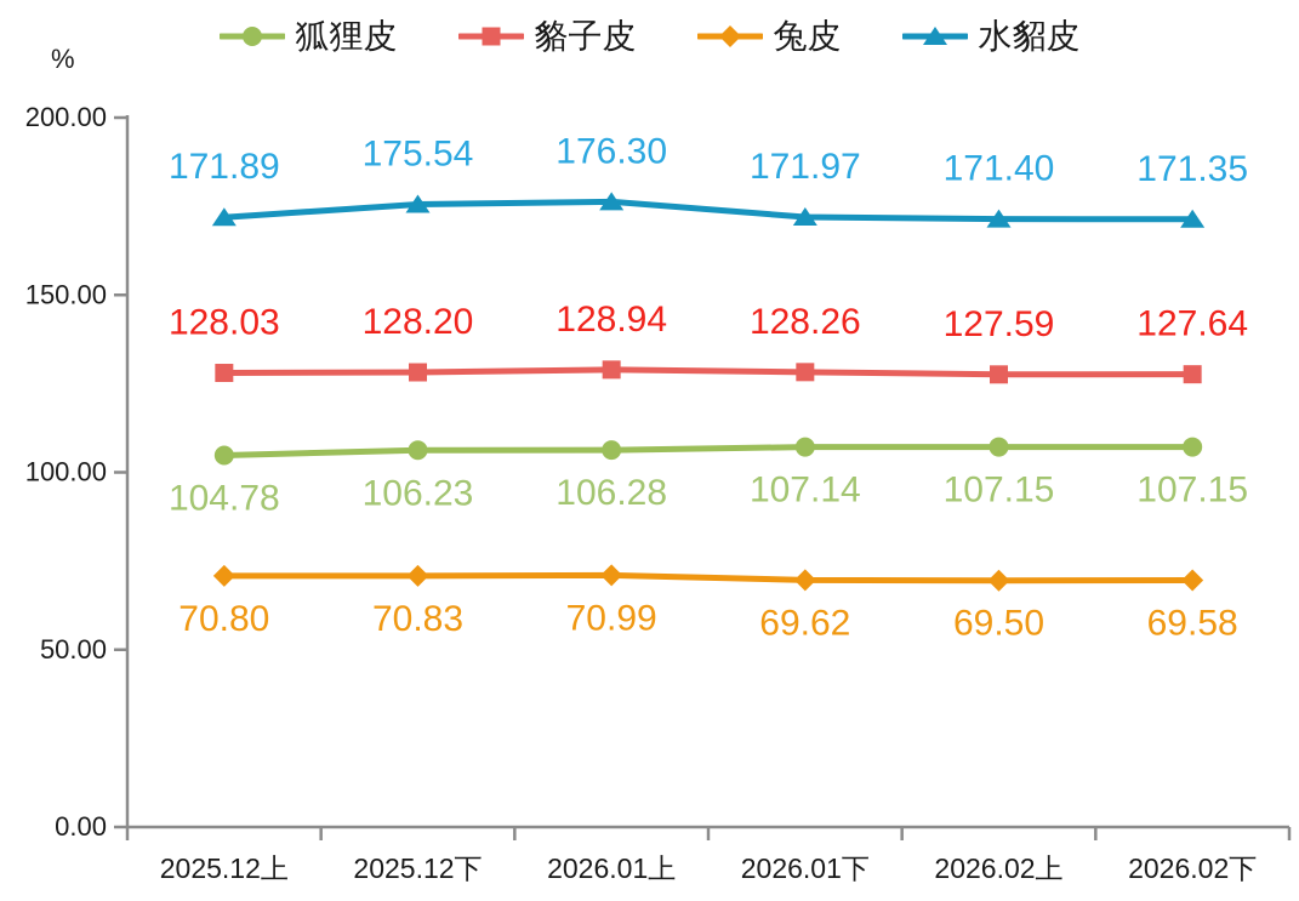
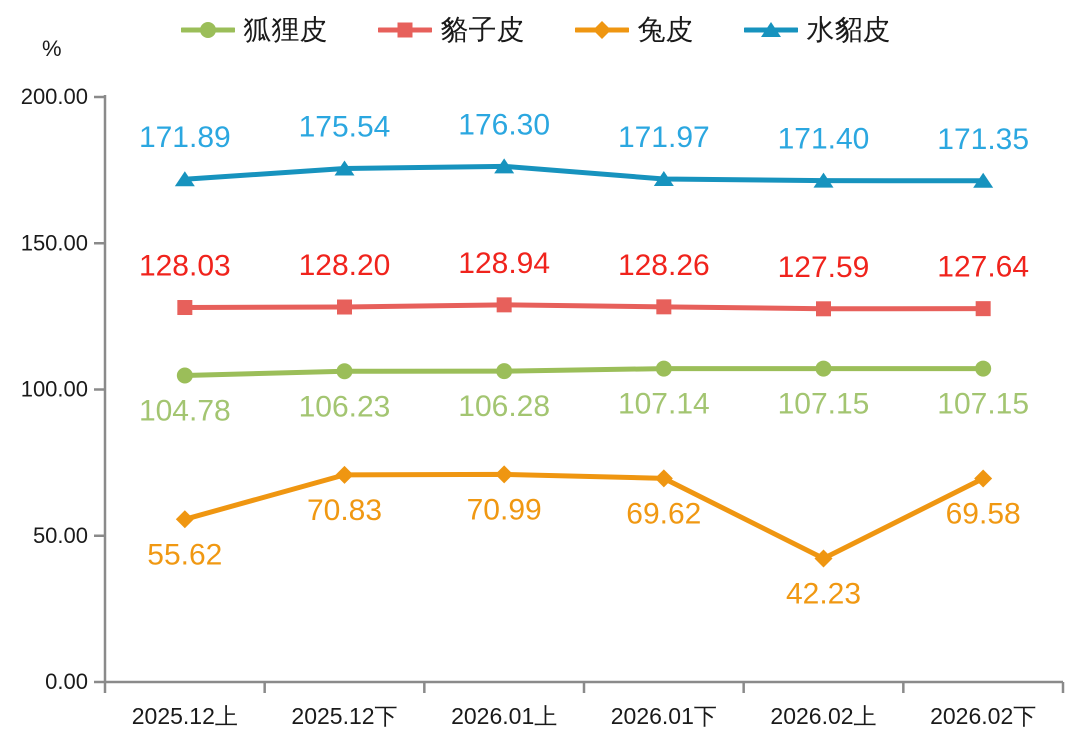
兔皮/2025.12上: 70.80 -> 55.62
兔皮/2026.02上: 69.50 -> 42.23
